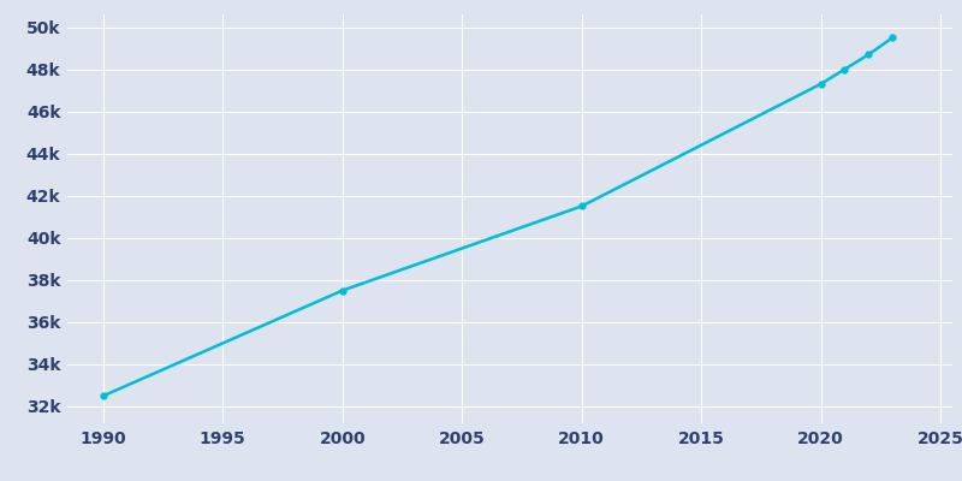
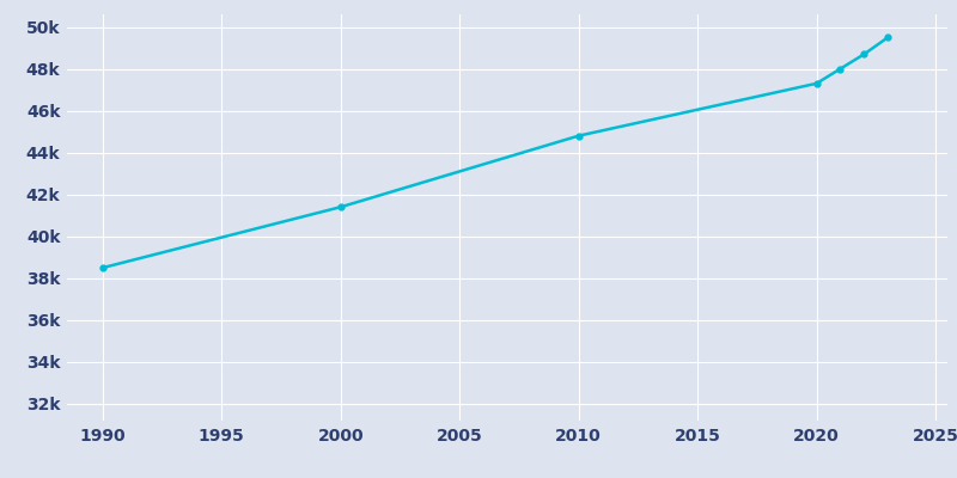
1990: 32.5k -> 38.5k
2000: 37.5k -> 41.4k
2010: 41.5k -> 44.8k
